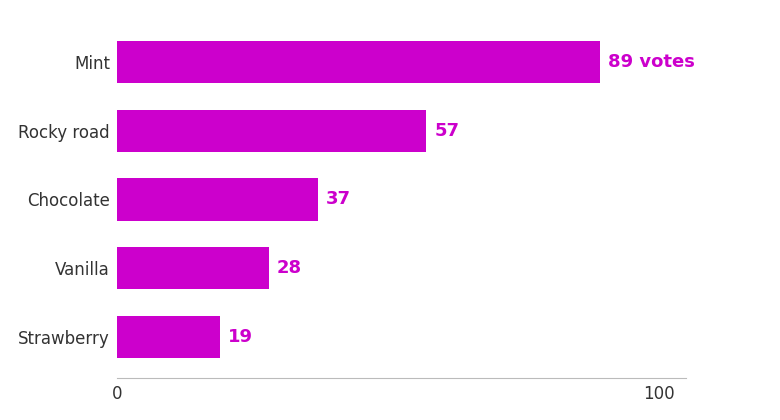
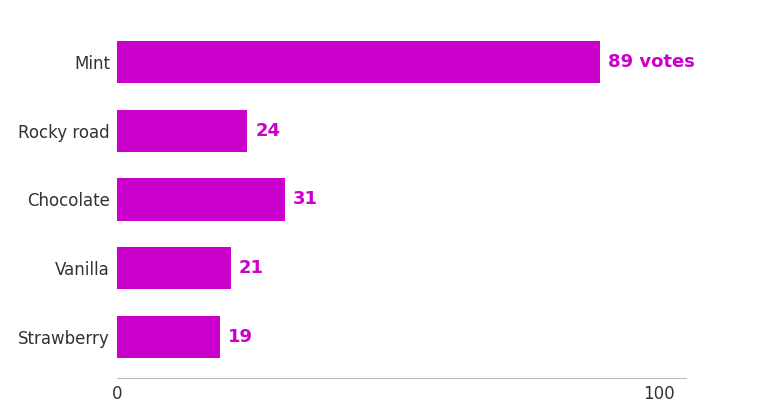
Rocky road: 57 -> 24
Chocolate: 37 -> 31
Vanilla: 28 -> 21
